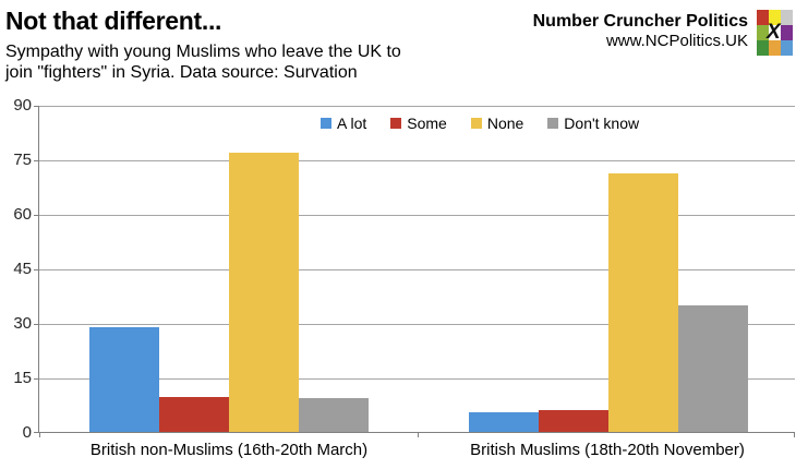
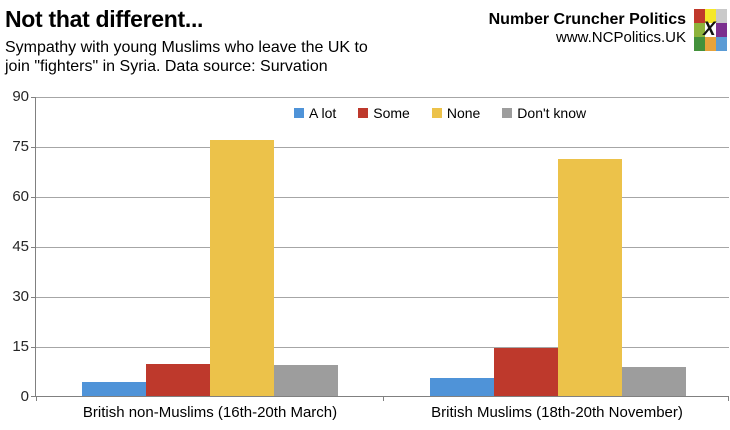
A lot/British non-Muslims (16th-20th March): 29 -> 4
Some/British Muslims (18th-20th November): 6 -> 14
Don't know/British Muslims (18th-20th November): 35 -> 9
